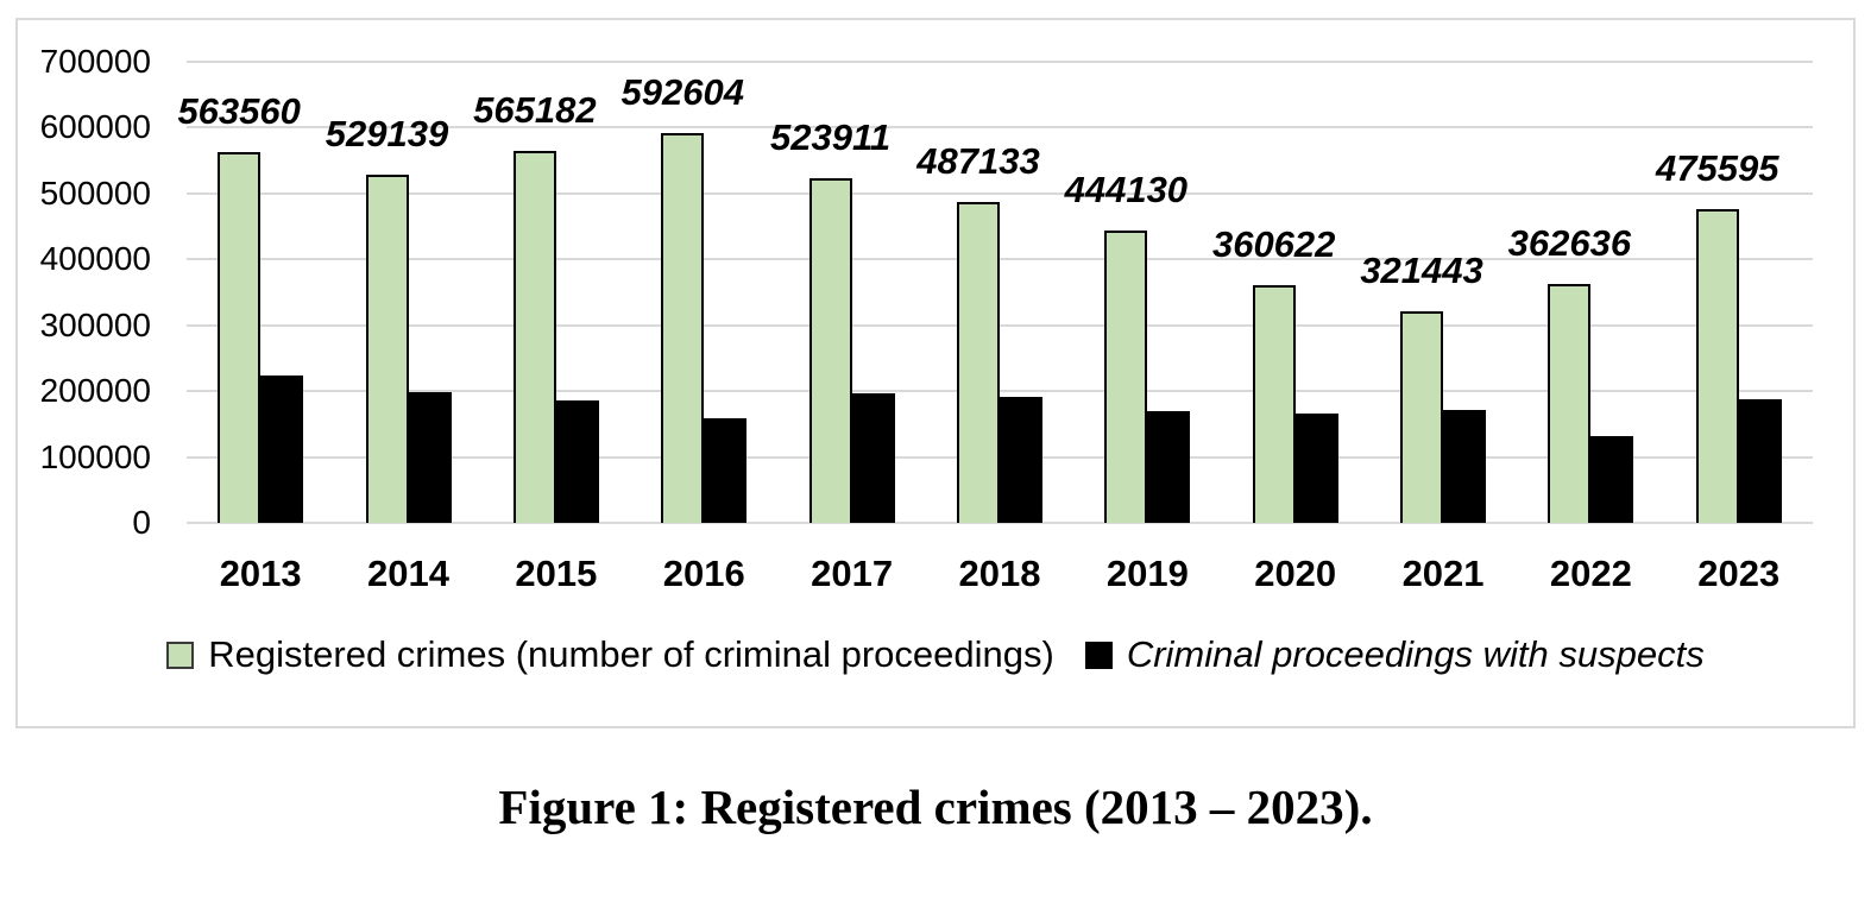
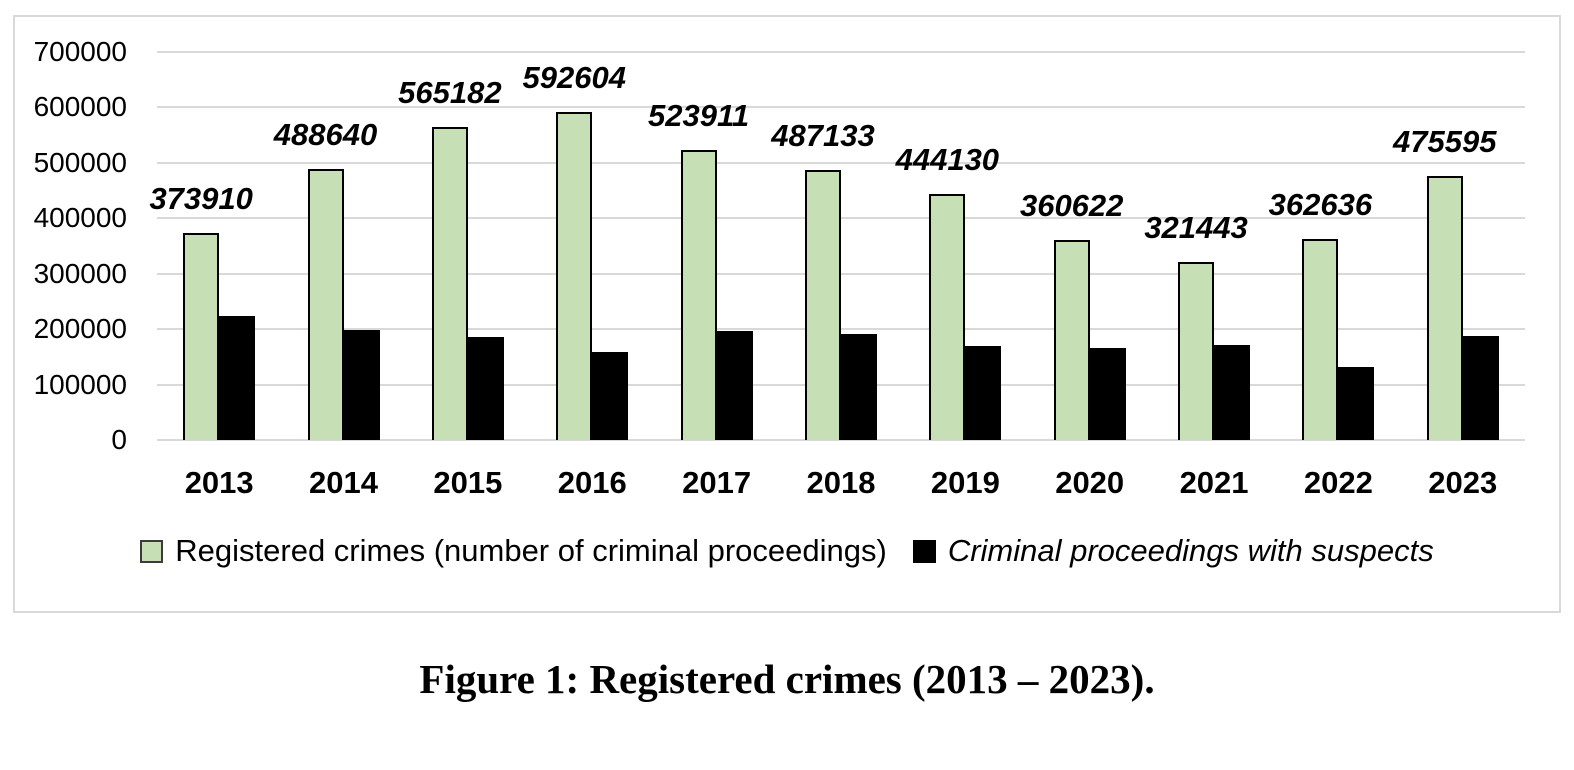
Registered crimes (number of criminal proceedings)/2013: 563560 -> 373910
Registered crimes (number of criminal proceedings)/2014: 529139 -> 488640
